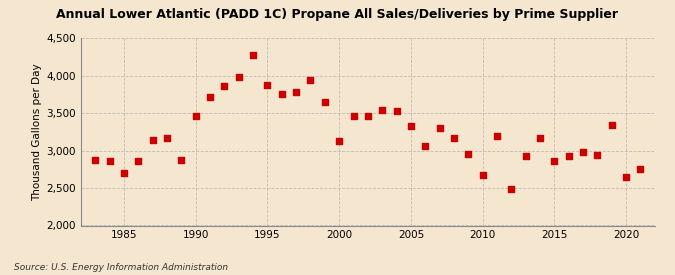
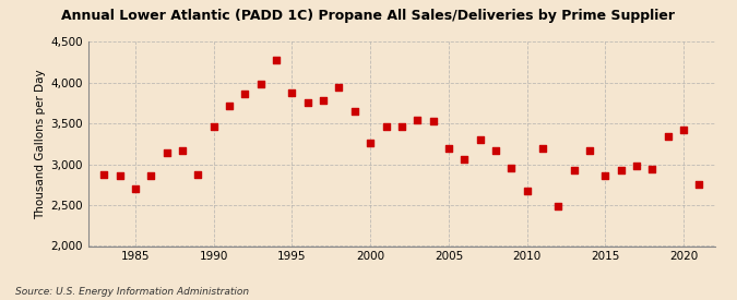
2000: 3,130 -> 3,260
2005: 3,330 -> 3,200
2020: 2,650 -> 3,420
